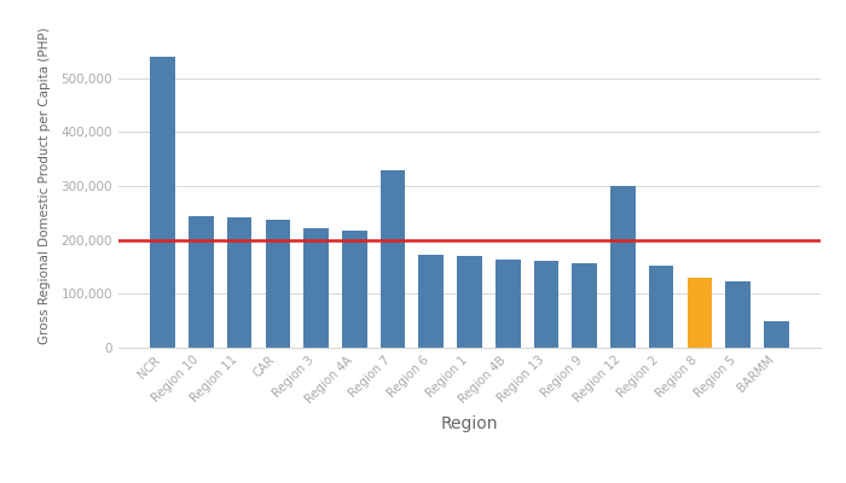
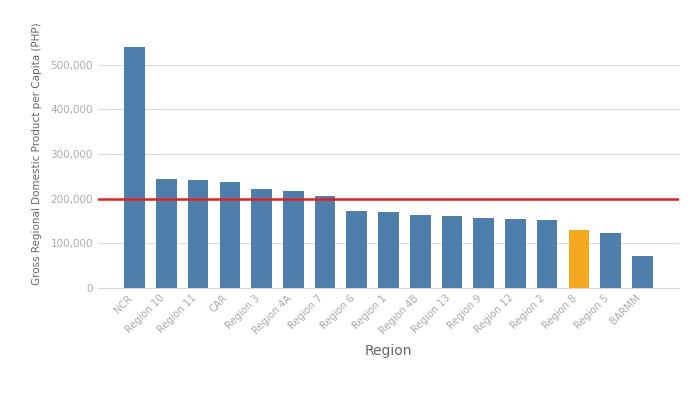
Region 7: 330,000 -> 207,000
Region 12: 300,000 -> 154,000
BARMM: 50,000 -> 72,000
